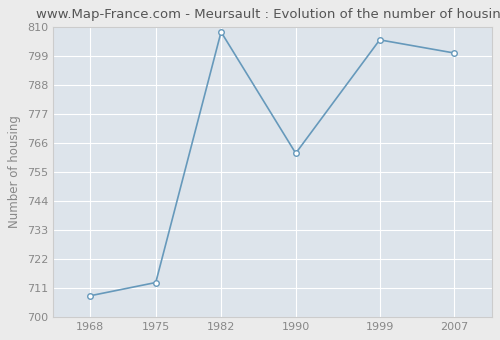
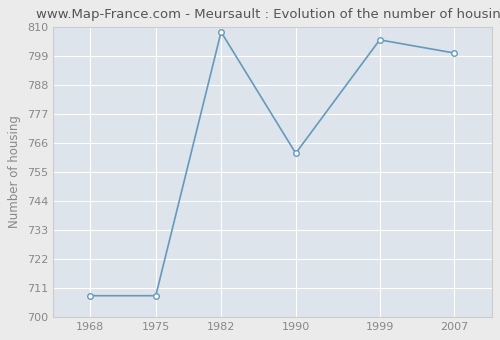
1975: 713 -> 708
